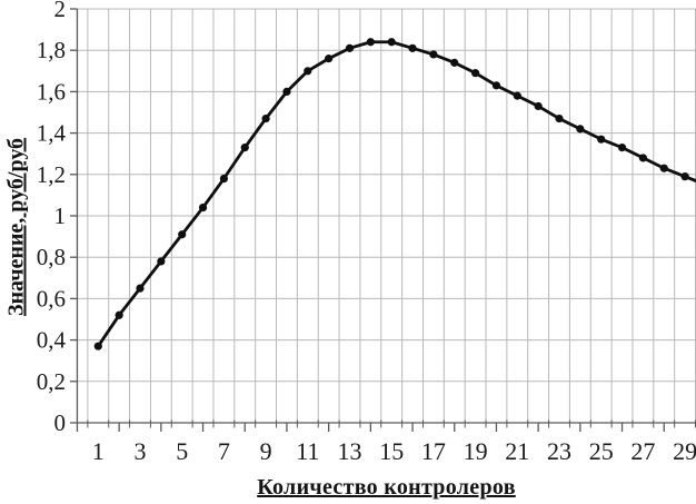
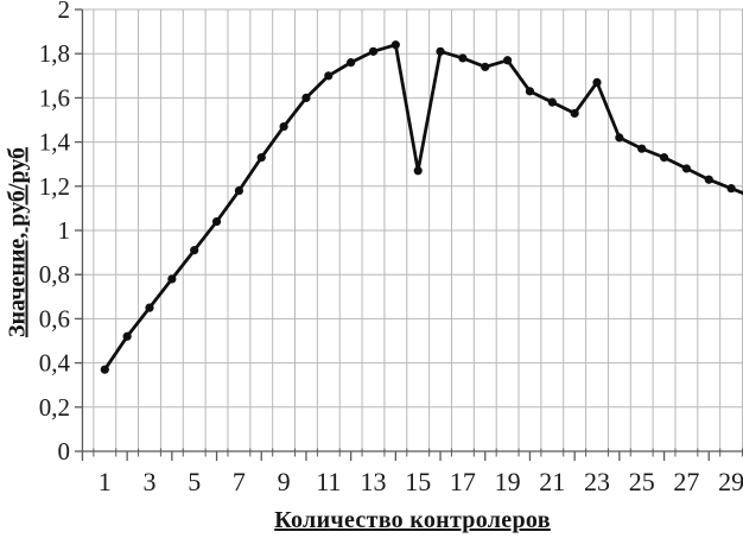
15: 1,84 -> 1,27
19: 1,69 -> 1,77
23: 1,47 -> 1,67
